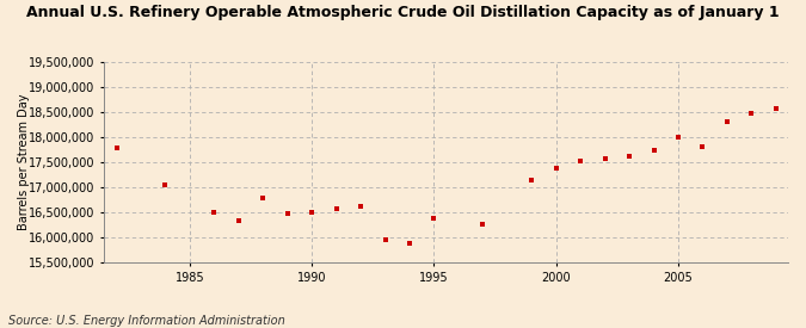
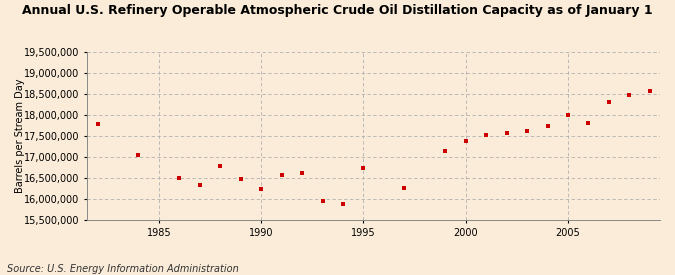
1990: 16,500,000 -> 16,250,000
1995: 16,380,000 -> 16,750,000
